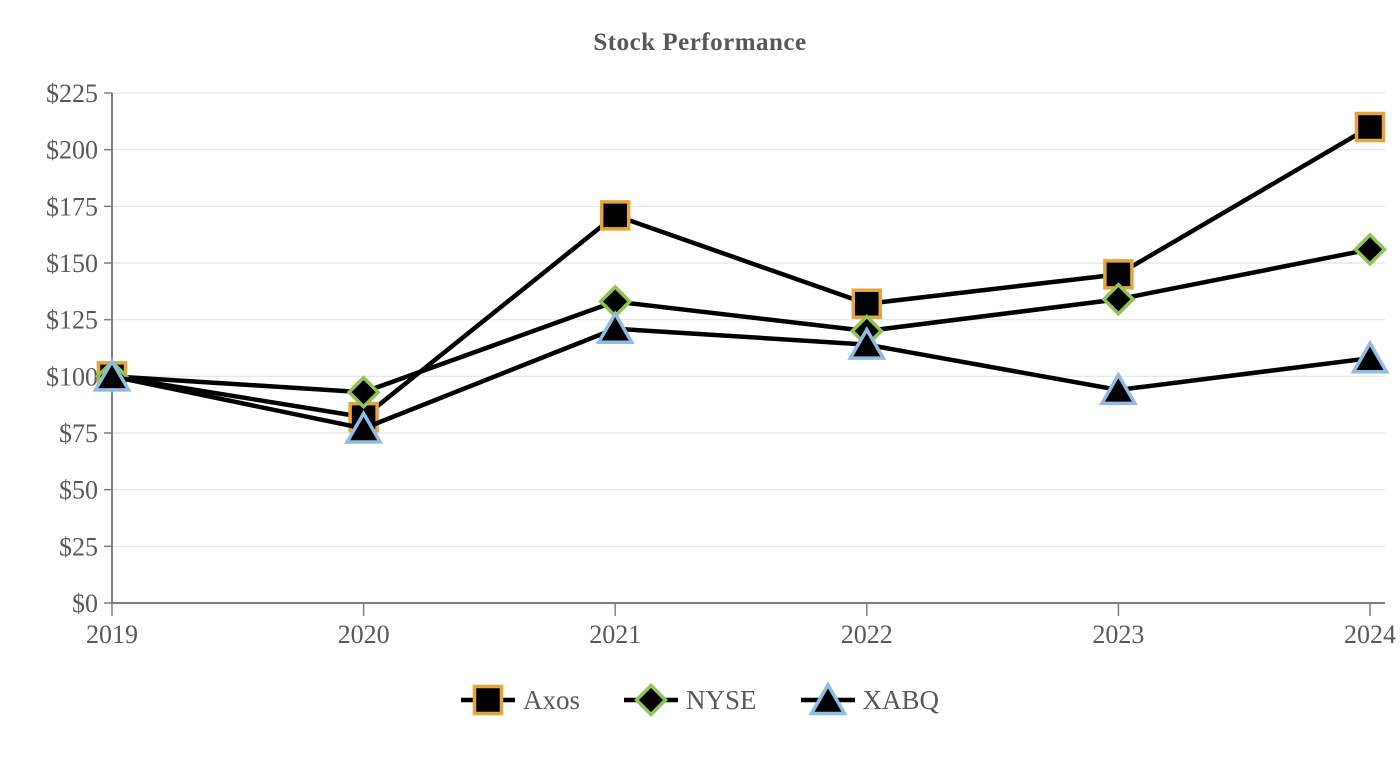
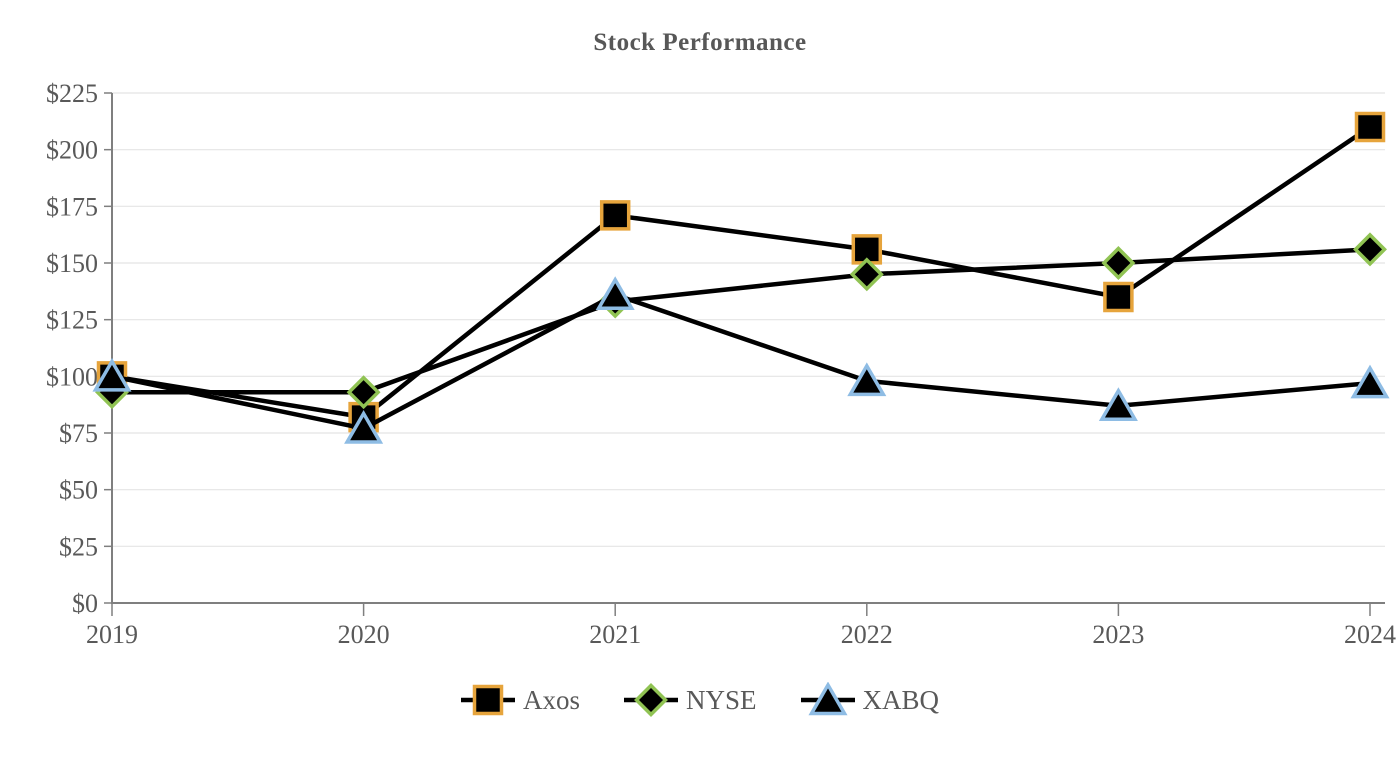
NYSE/2019: $100 -> $93
XABQ/2021: $121 -> $136
Axos/2022: $132 -> $156
NYSE/2022: $120 -> $145
XABQ/2022: $114 -> $98
Axos/2023: $145 -> $135
NYSE/2023: $134 -> $150
XABQ/2023: $94 -> $87
XABQ/2024: $108 -> $97
